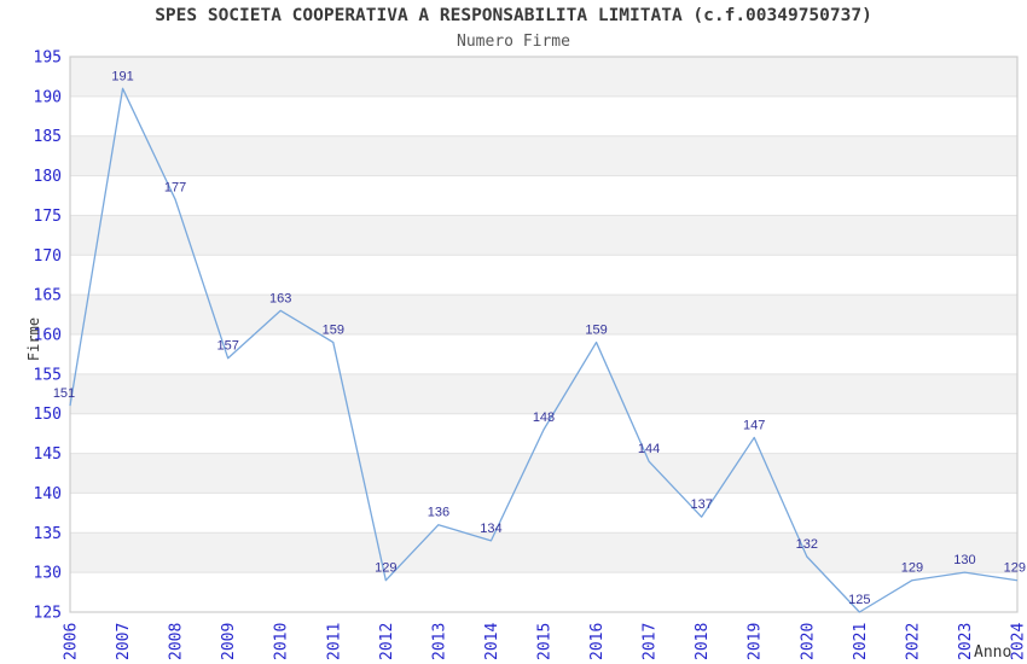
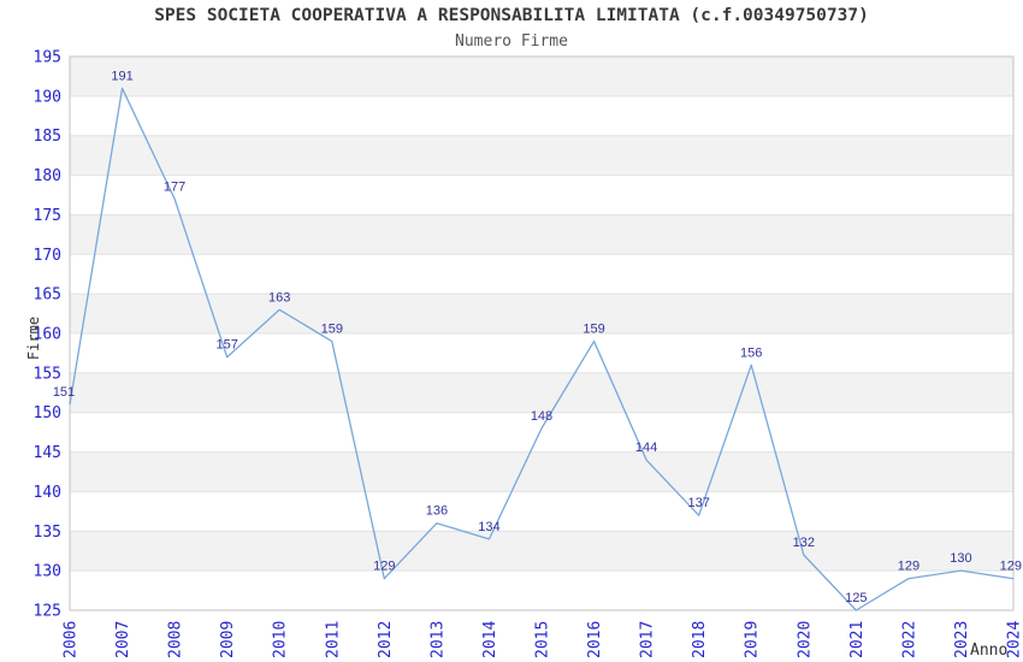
2019: 147 -> 156
